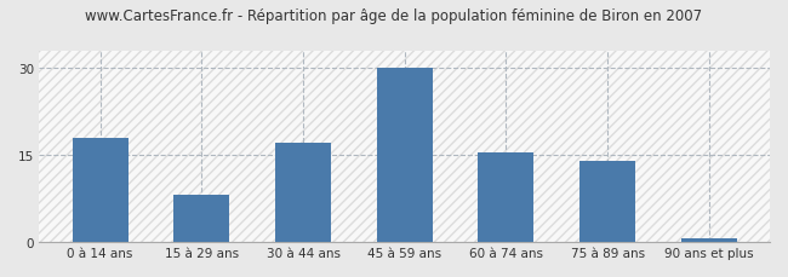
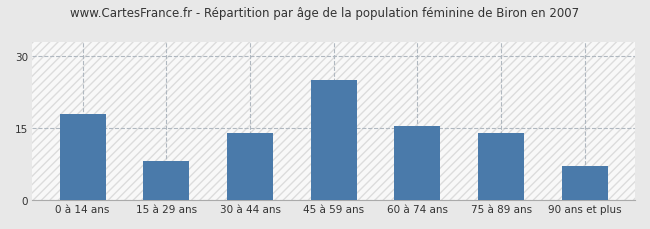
30 à 44 ans: 17.0 -> 14.0
45 à 59 ans: 30.0 -> 25.0
90 ans et plus: 0.5 -> 7.0
